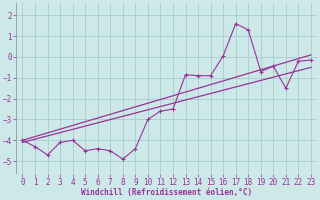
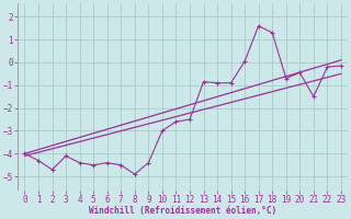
4: -4.00 -> -4.40
